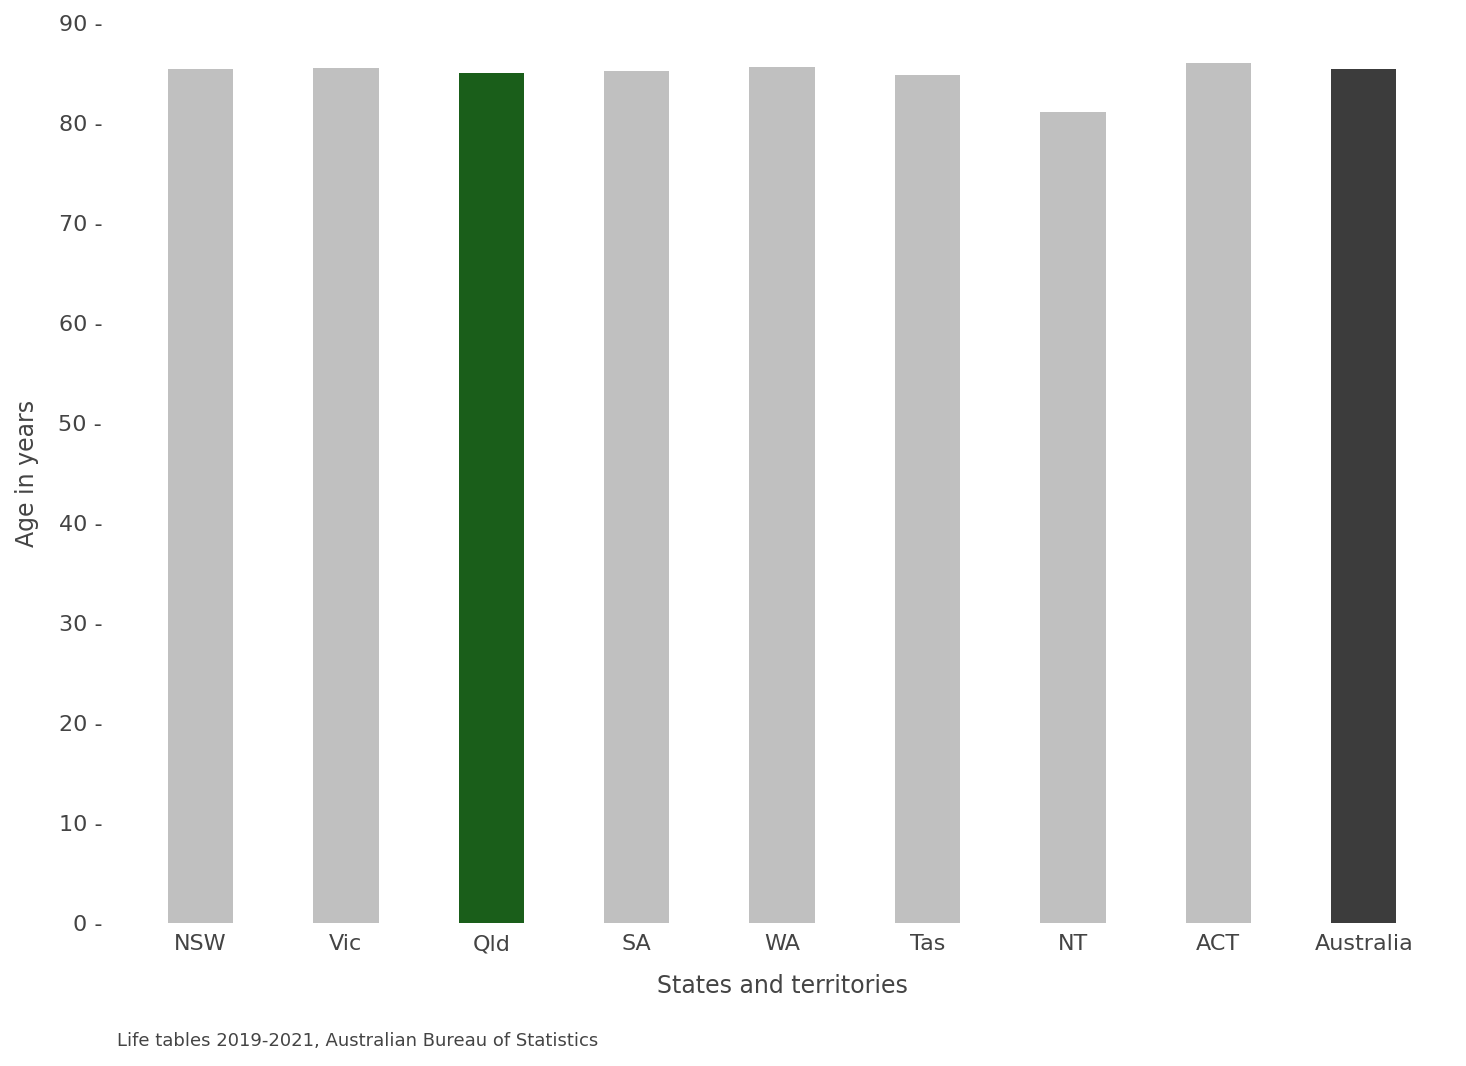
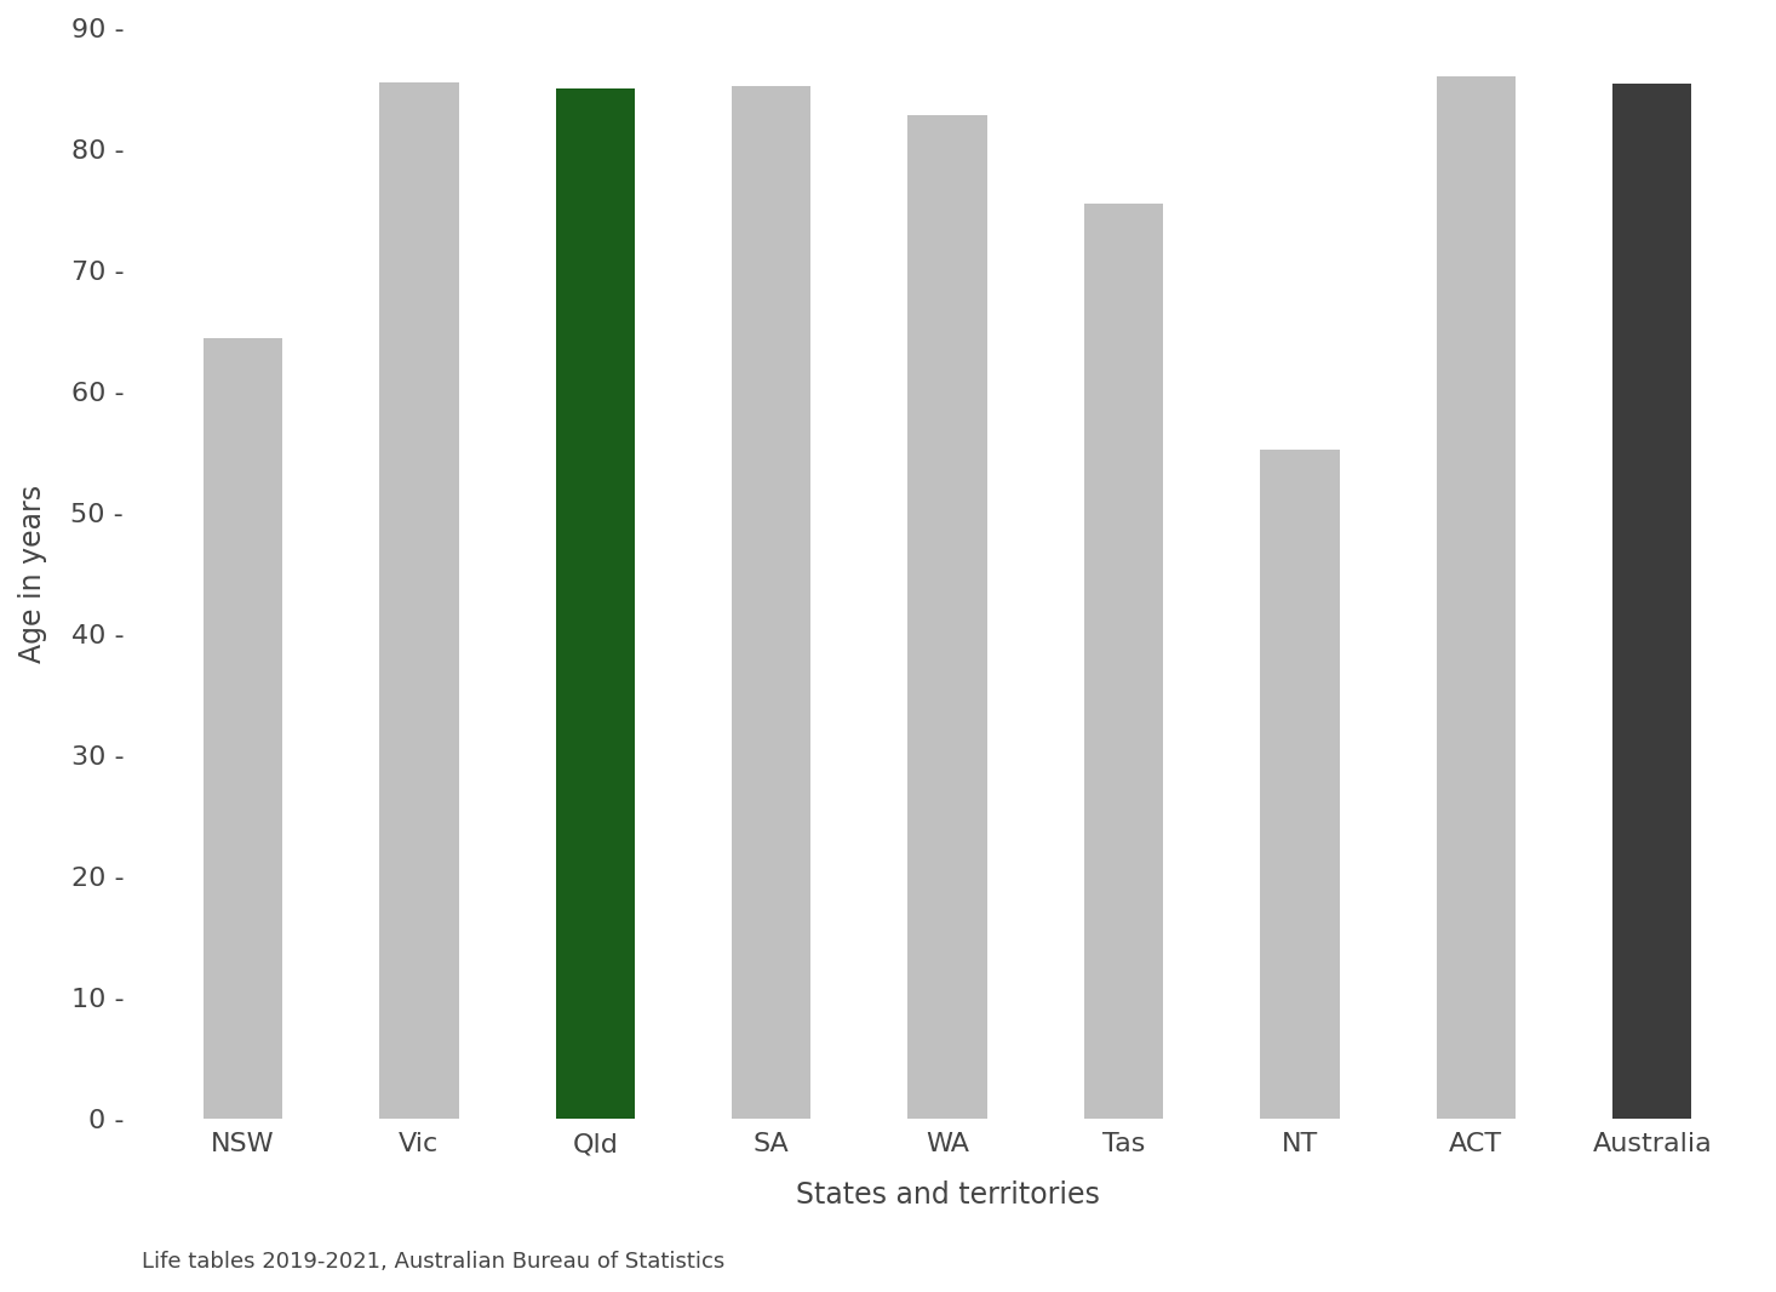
NSW: 85.4 - -> 64.4 -
WA: 85.6 - -> 82.8 -
Tas: 84.8 - -> 75.5 -
NT: 81.1 - -> 55.2 -
